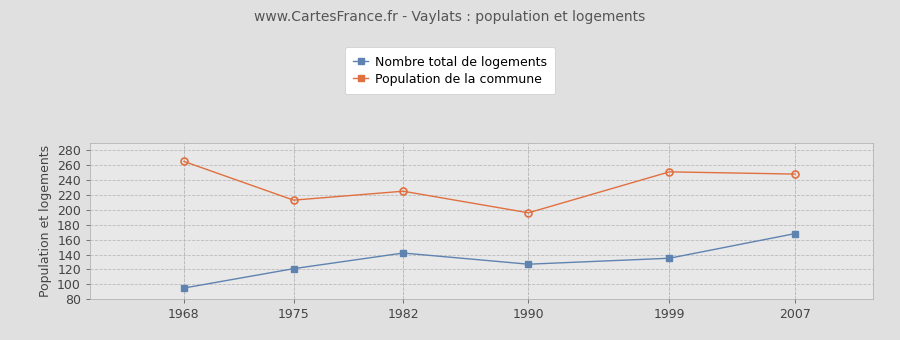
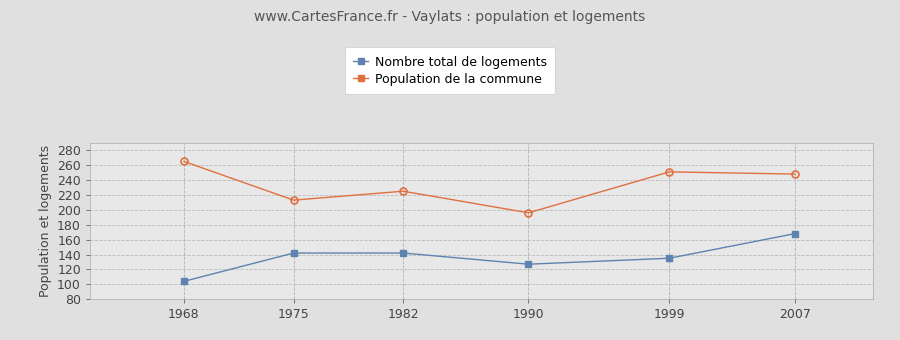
Nombre total de logements/1968: 95 -> 104
Nombre total de logements/1975: 121 -> 142
